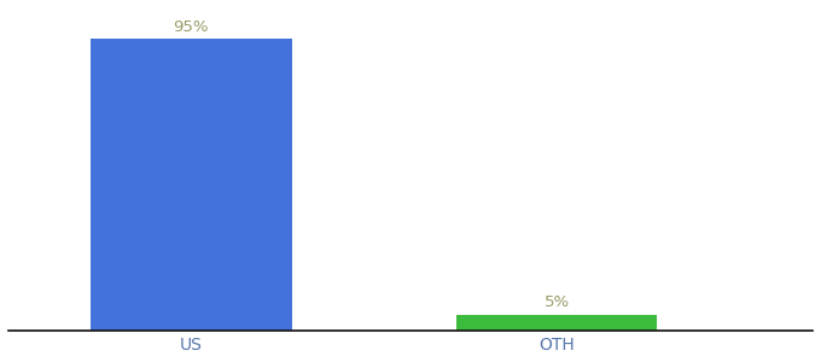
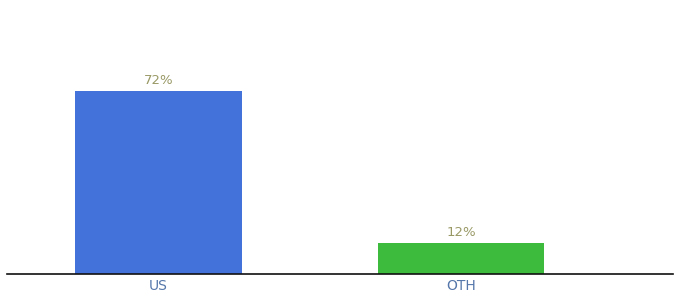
US: 95% -> 72%
OTH: 5% -> 12%
